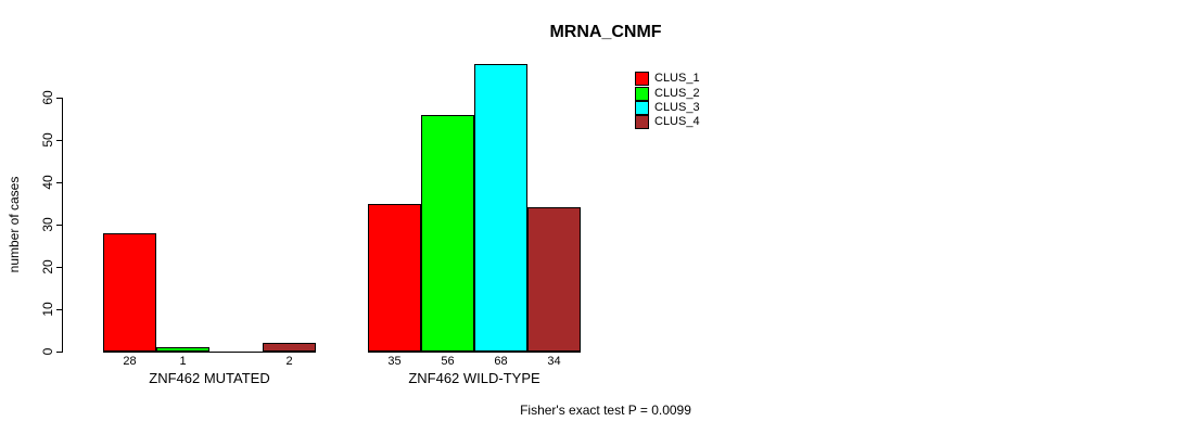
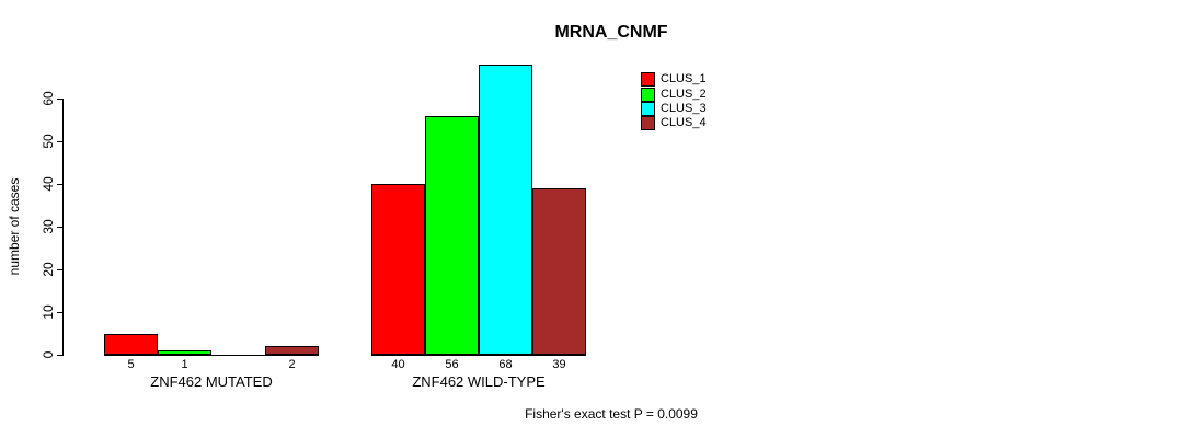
CLUS_1/ZNF462 MUTATED: 28 -> 5
CLUS_1/ZNF462 WILD-TYPE: 35 -> 40
CLUS_4/ZNF462 WILD-TYPE: 34 -> 39
